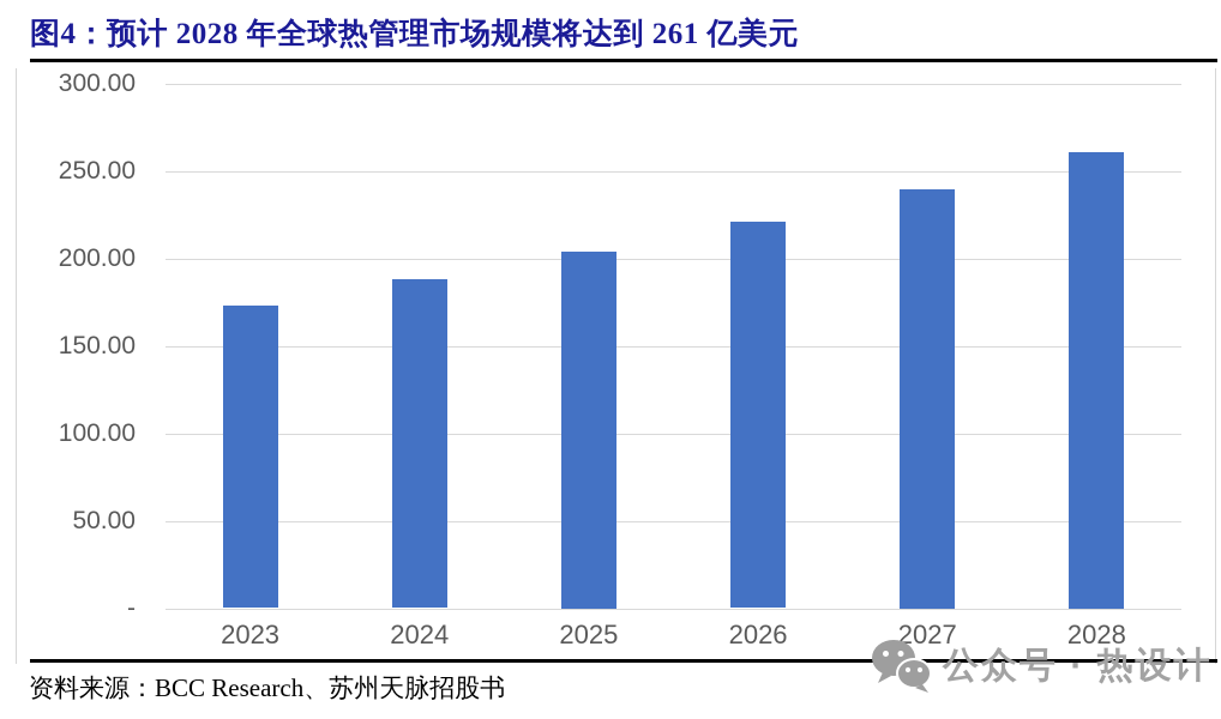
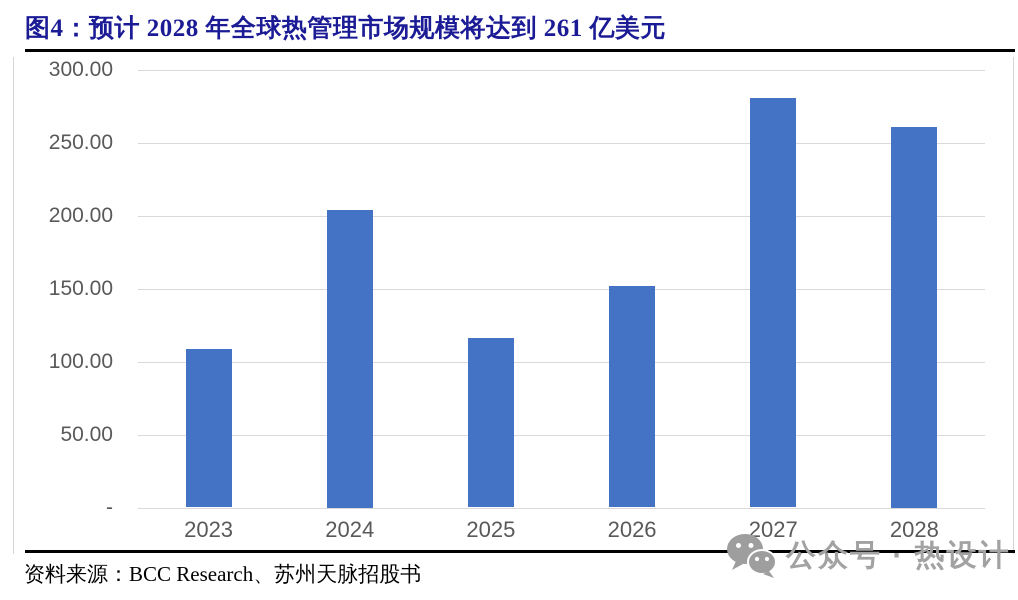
2023: 173 -> 109
2024: 188 -> 204
2025: 204 -> 116
2026: 221 -> 152
2027: 240 -> 281
